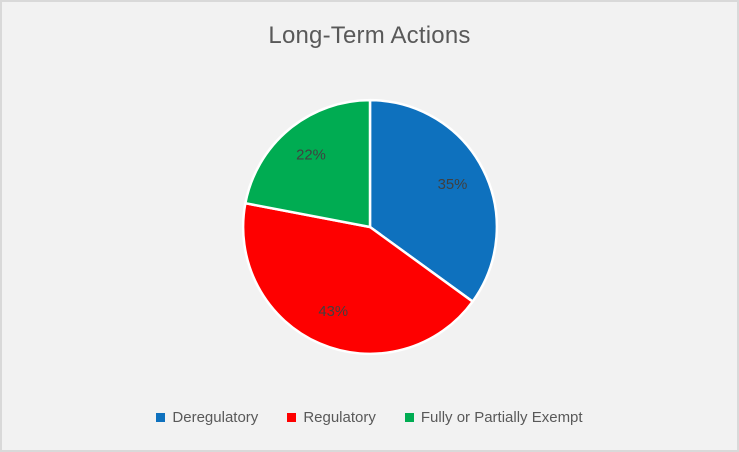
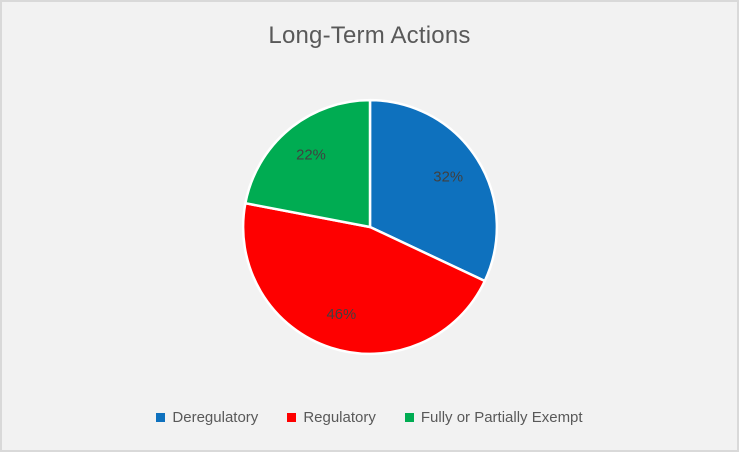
Deregulatory: 35% -> 32%
Regulatory: 43% -> 46%
